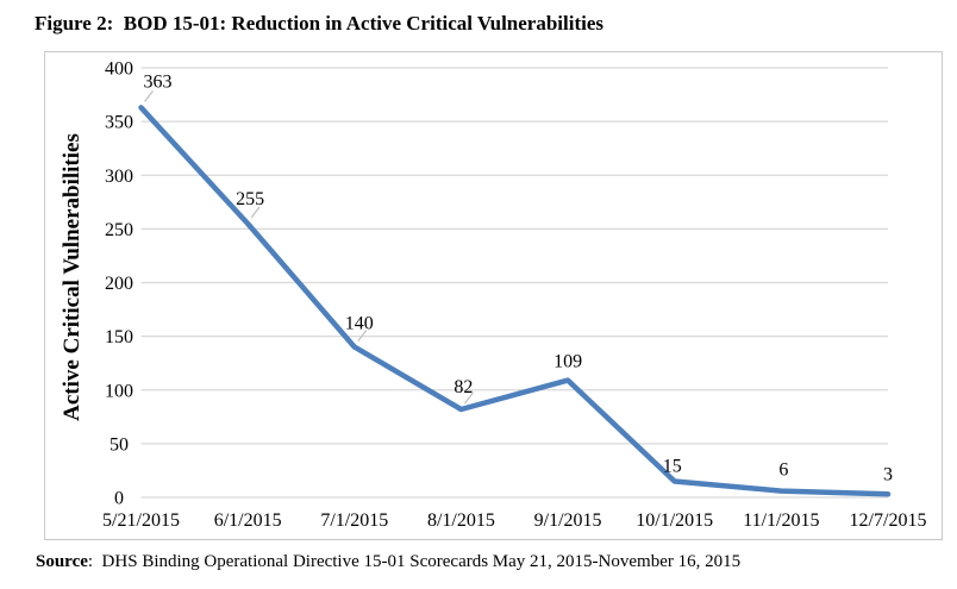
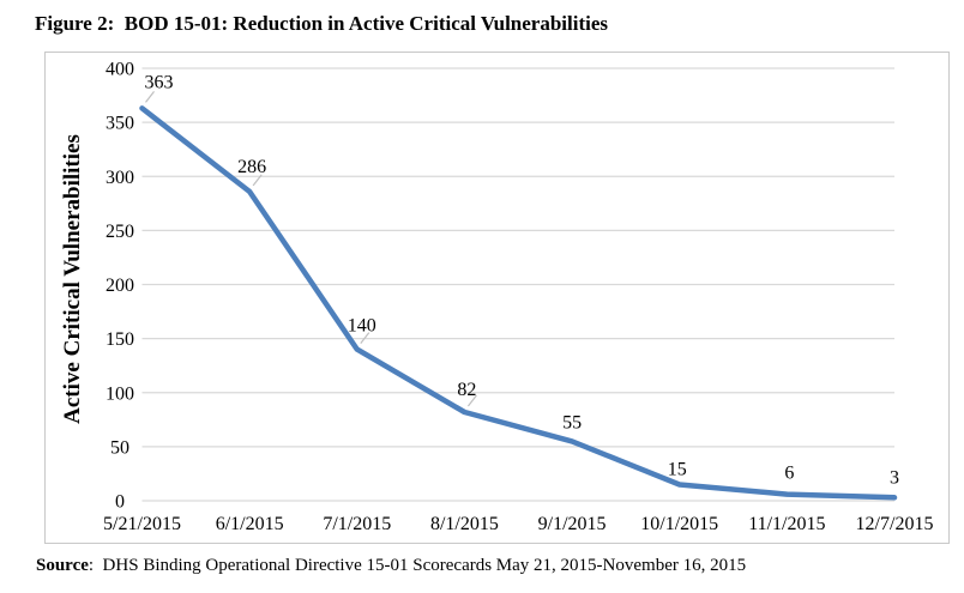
6/1/2015: 255 -> 286
9/1/2015: 109 -> 55
